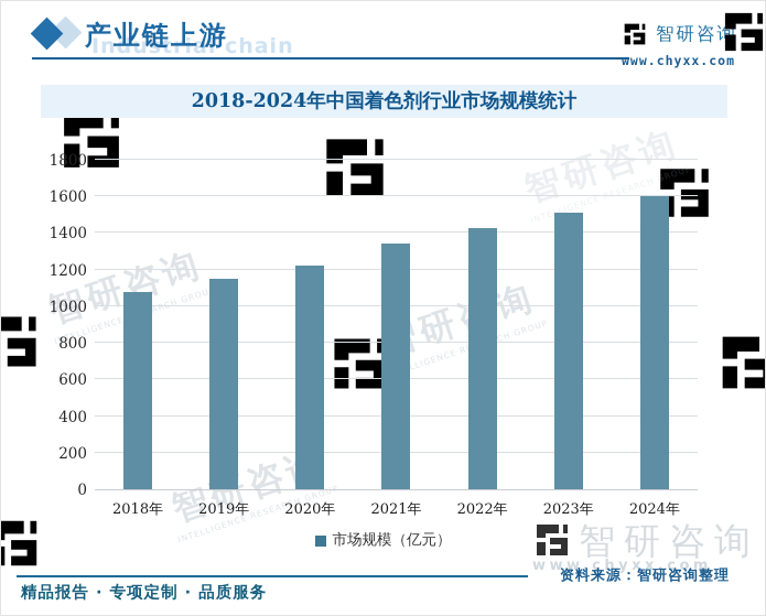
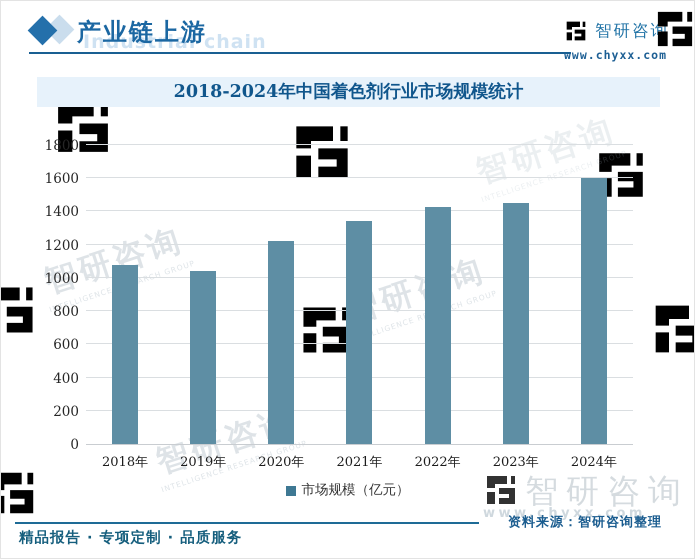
2019年: 1150 -> 1040
2023年: 1510 -> 1450
